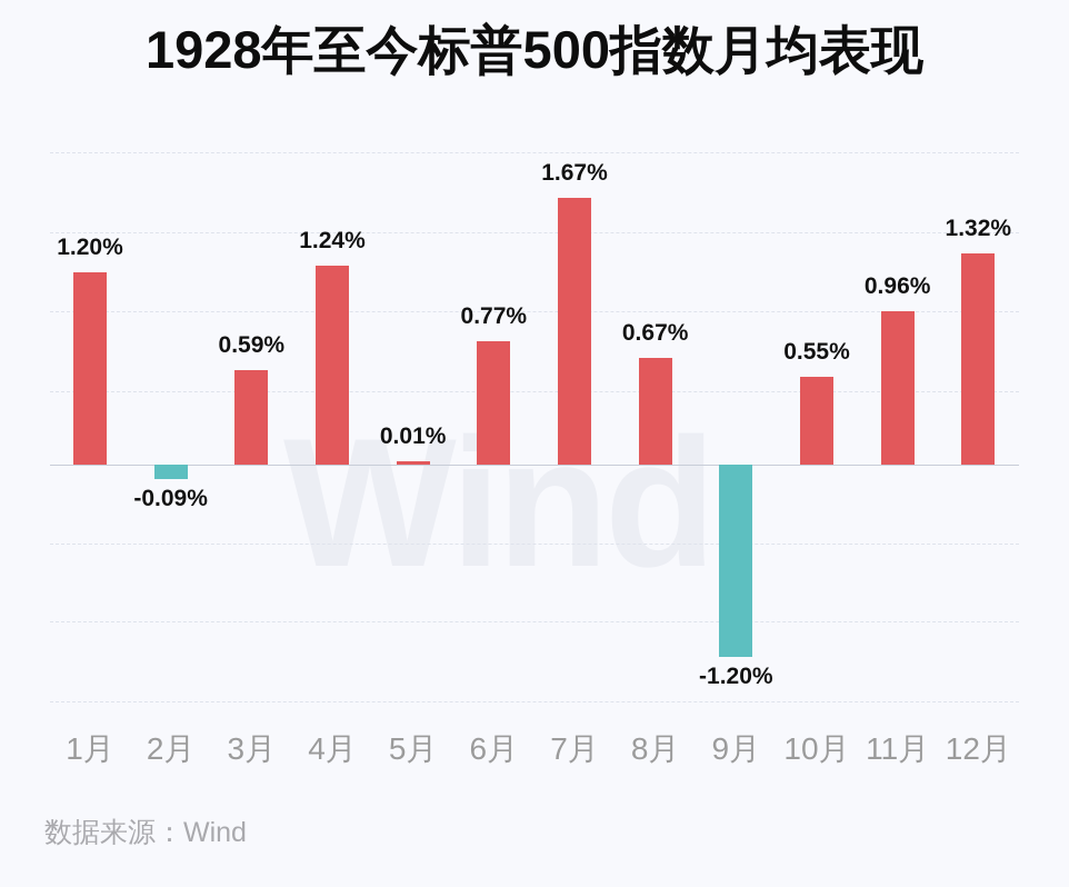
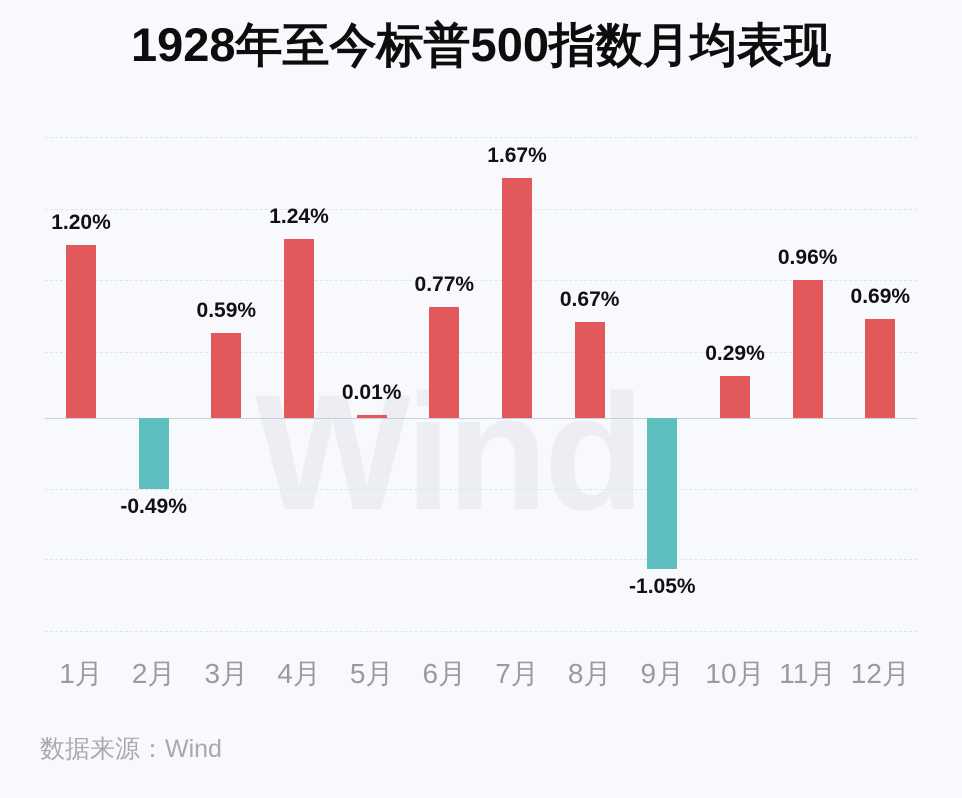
2月: -0.09% -> -0.49%
9月: -1.20% -> -1.05%
10月: 0.55% -> 0.29%
12月: 1.32% -> 0.69%
